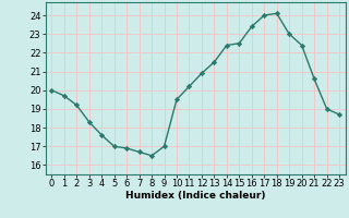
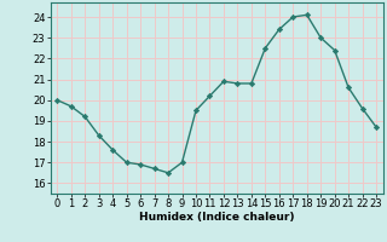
13: 21.5 -> 20.8
14: 22.4 -> 20.8
22: 19.0 -> 19.6
